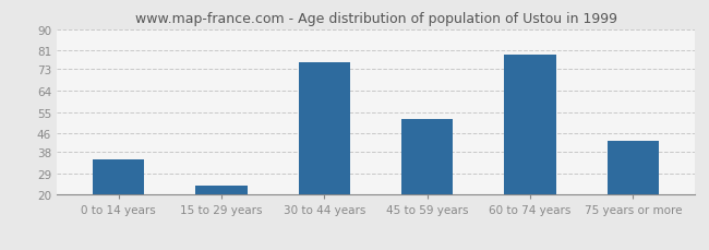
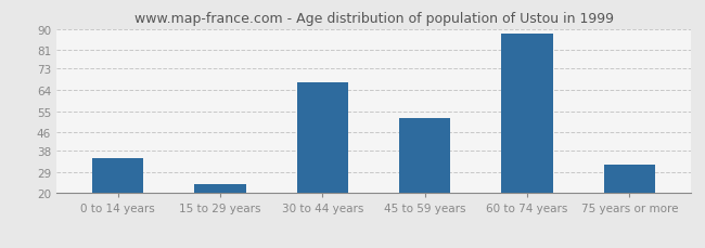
30 to 44 years: 76 -> 67
60 to 74 years: 79 -> 88
75 years or more: 43 -> 32
